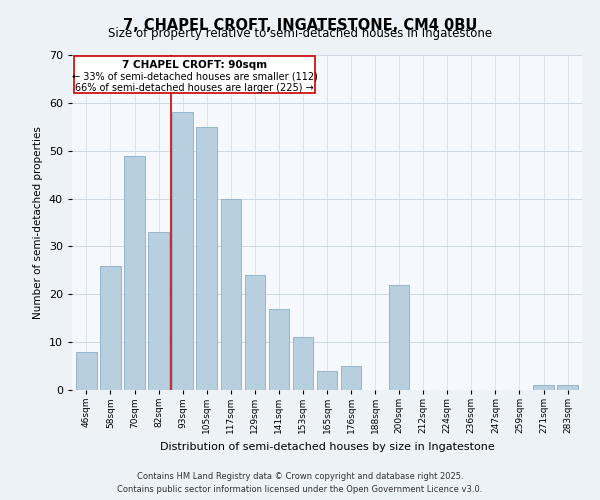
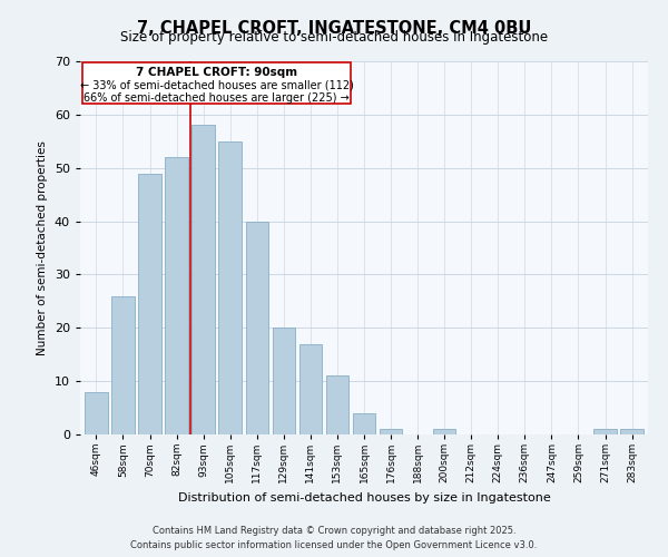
82sqm: 33 -> 52
129sqm: 24 -> 20
176sqm: 5 -> 1
200sqm: 22 -> 1
